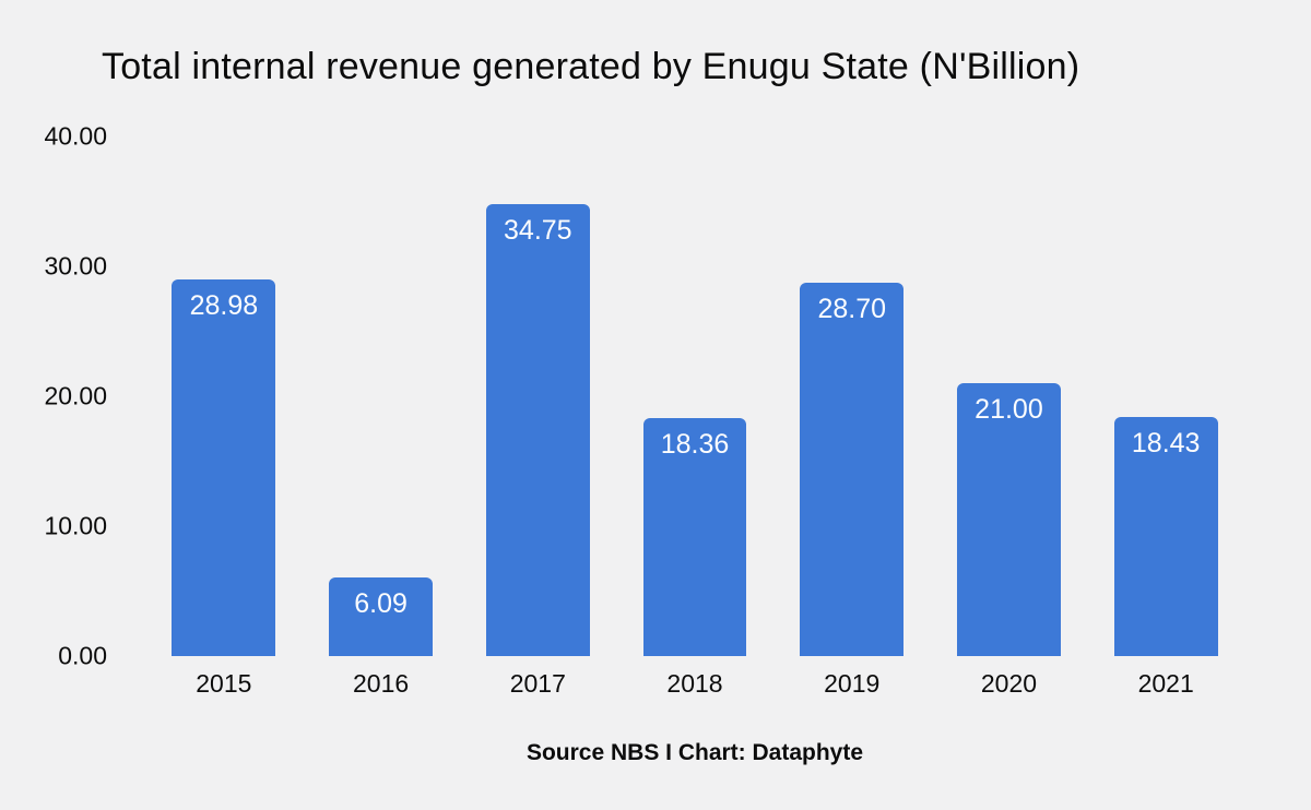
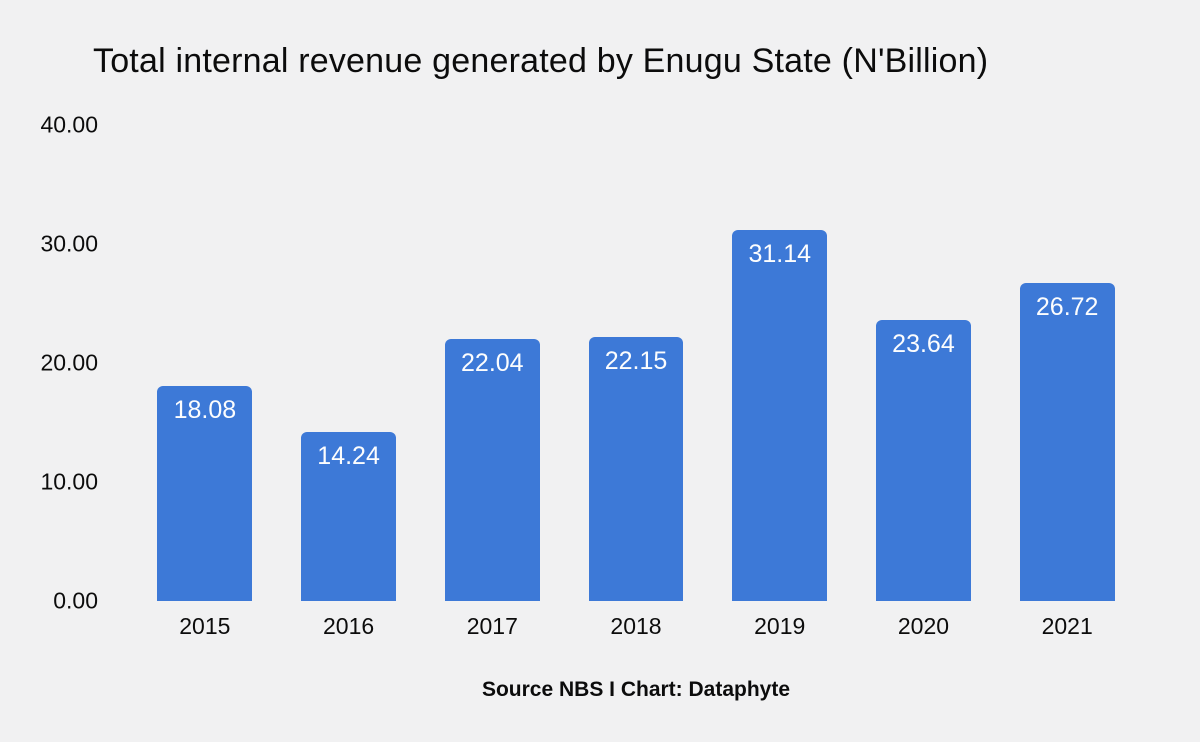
2015: 28.98 -> 18.08
2016: 6.09 -> 14.24
2017: 34.75 -> 22.04
2018: 18.36 -> 22.15
2019: 28.70 -> 31.14
2020: 21.00 -> 23.64
2021: 18.43 -> 26.72
